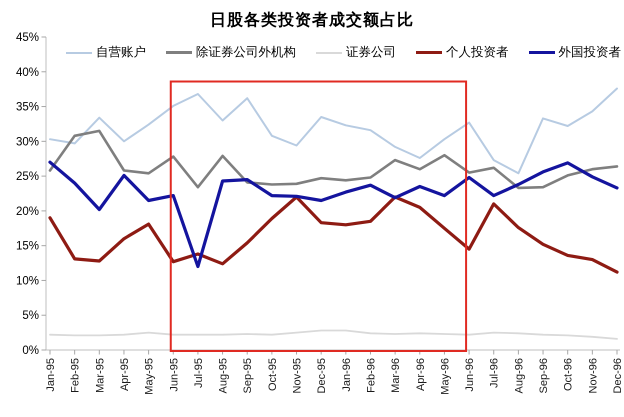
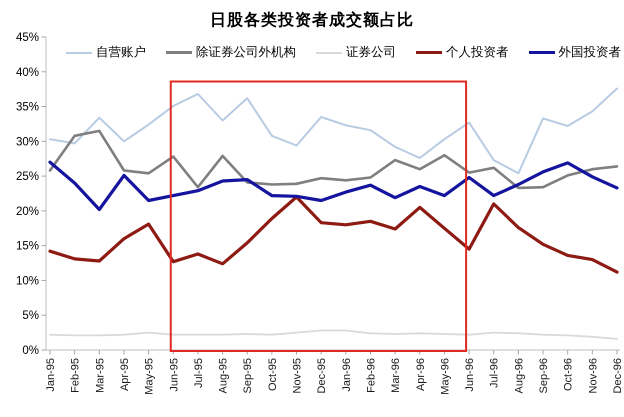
个人投资者/Jan-95: 19% -> 14%
外国投资者/Jul-95: 12% -> 23%
个人投资者/Mar-96: 22% -> 17%
